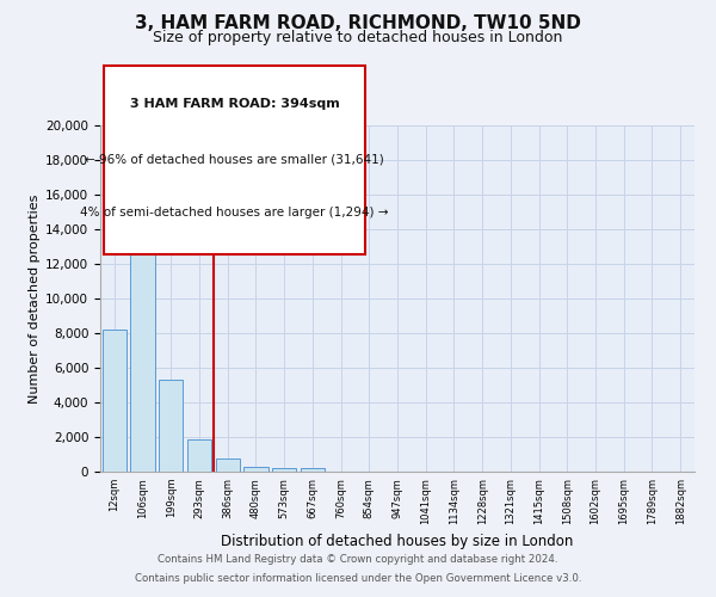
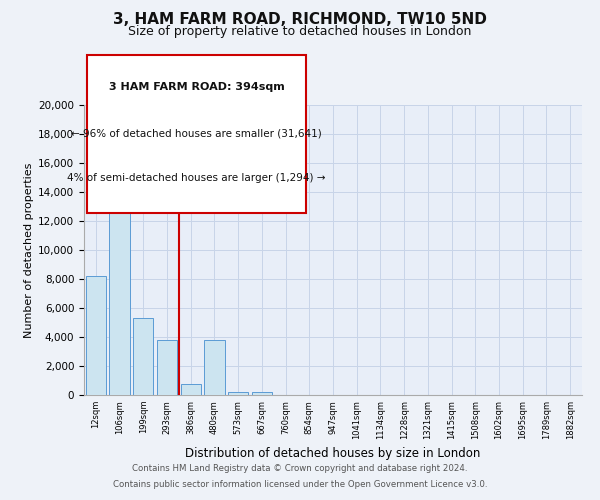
293sqm: 1,800 -> 3,800
480sqm: 300 -> 3,800
